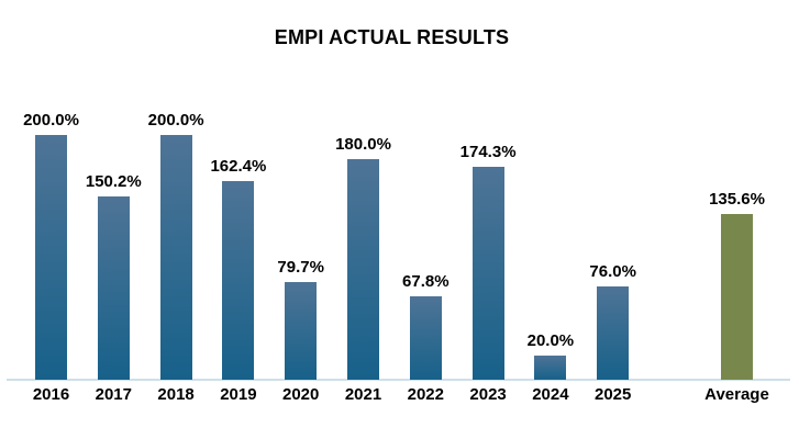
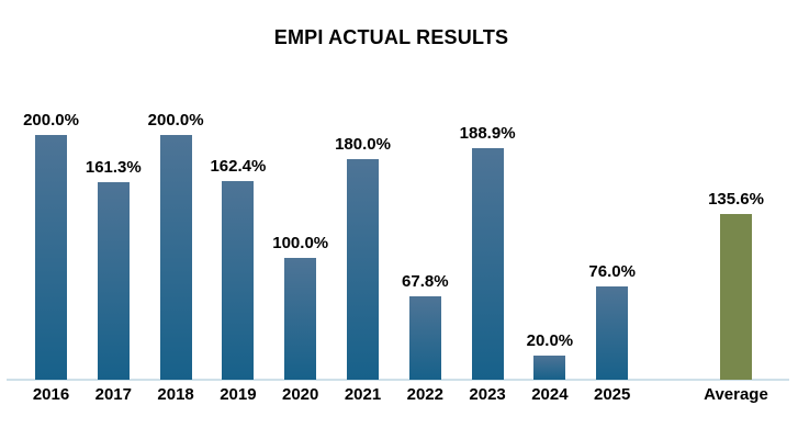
2017: 150.2% -> 161.3%
2020: 79.7% -> 100.0%
2023: 174.3% -> 188.9%
